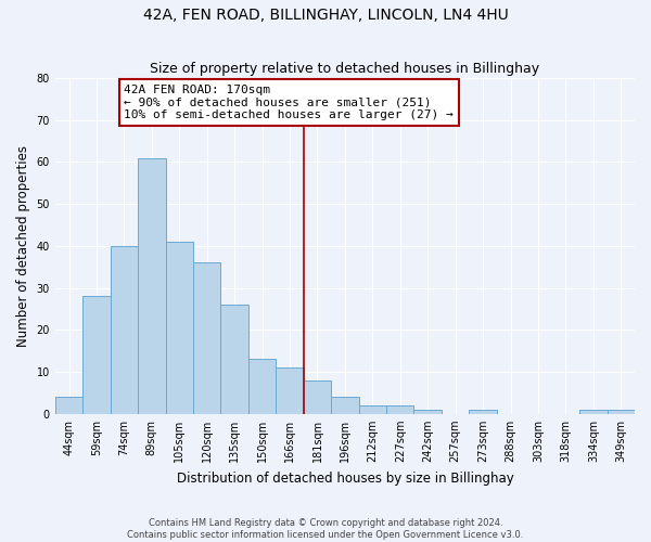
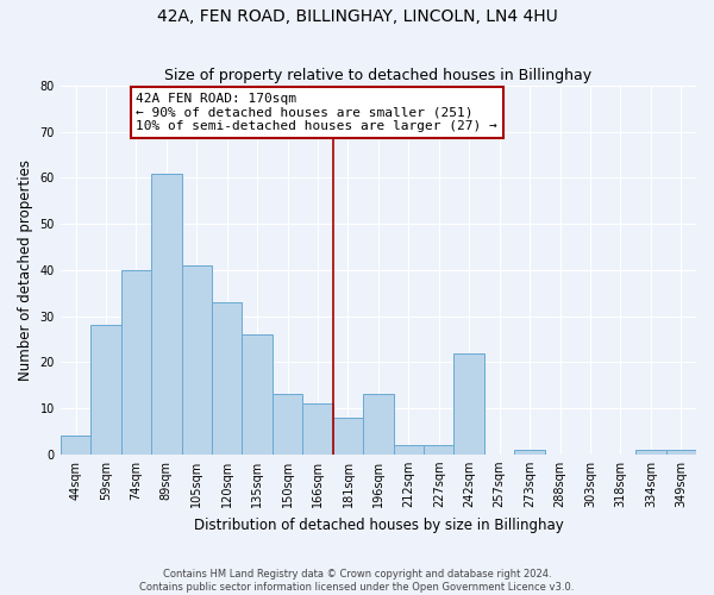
120sqm: 36 -> 33
196sqm: 4 -> 13
242sqm: 1 -> 22
